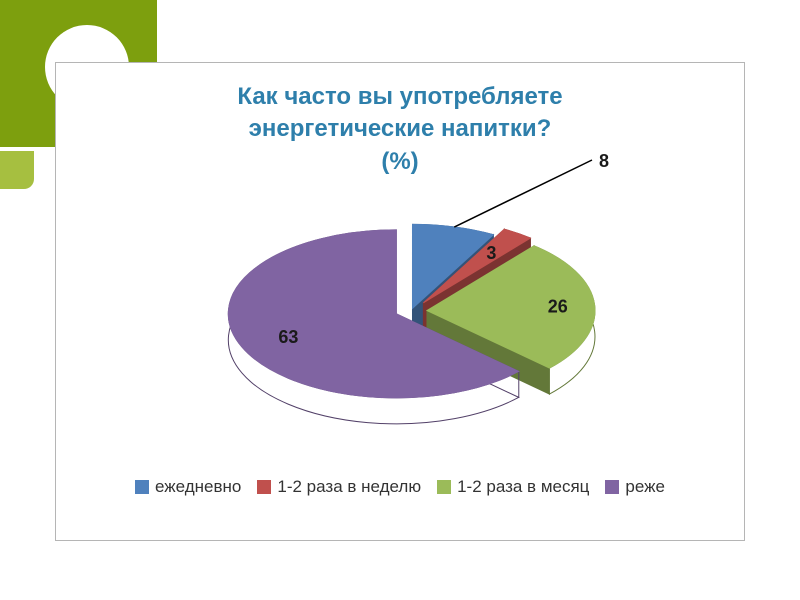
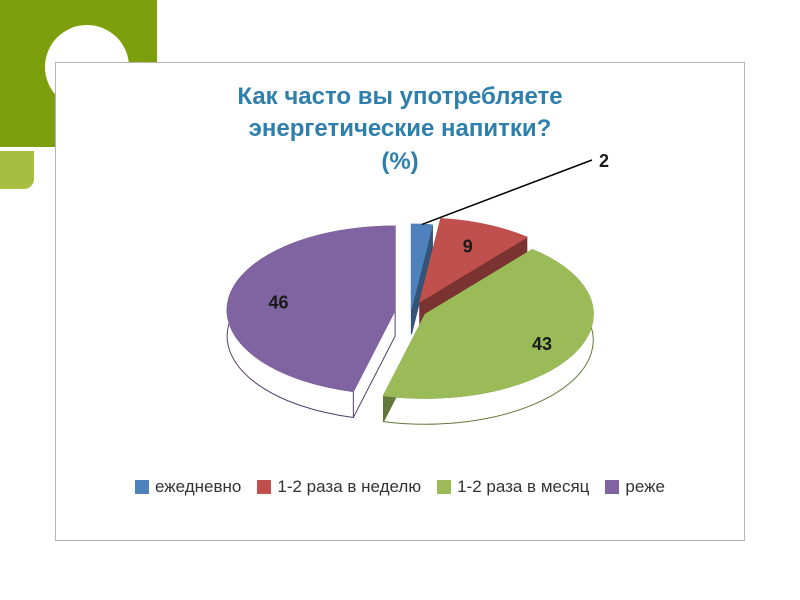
ежедневно: 8 -> 2
1-2 раза в неделю: 3 -> 9
1-2 раза в месяц: 26 -> 43
реже: 63 -> 46
